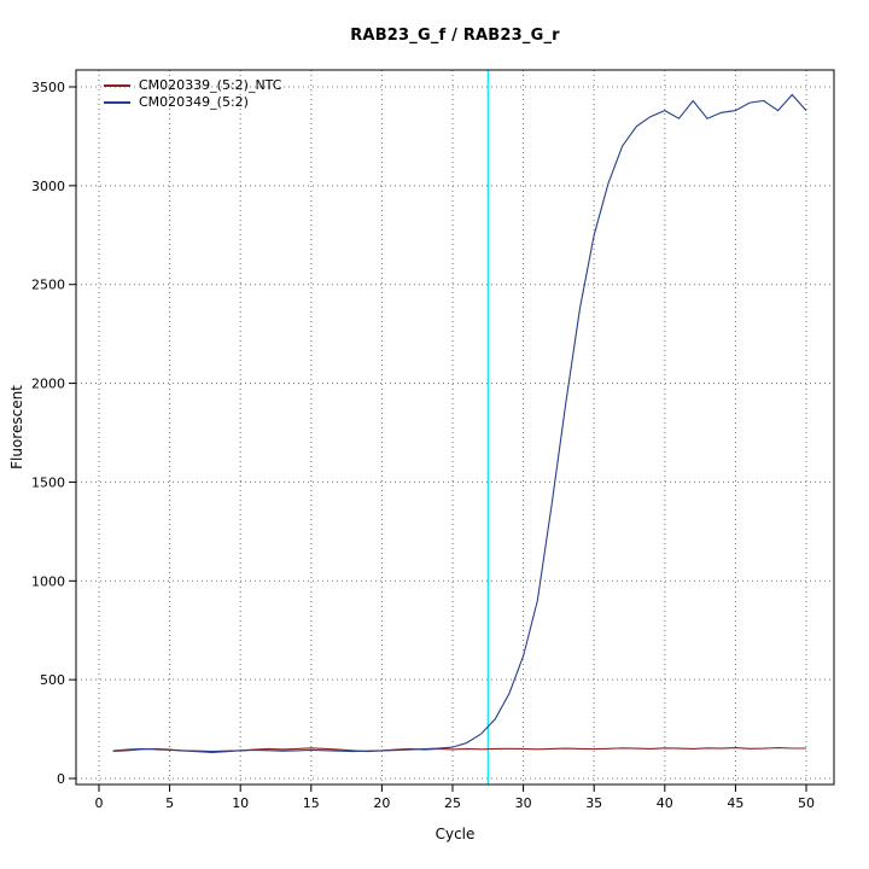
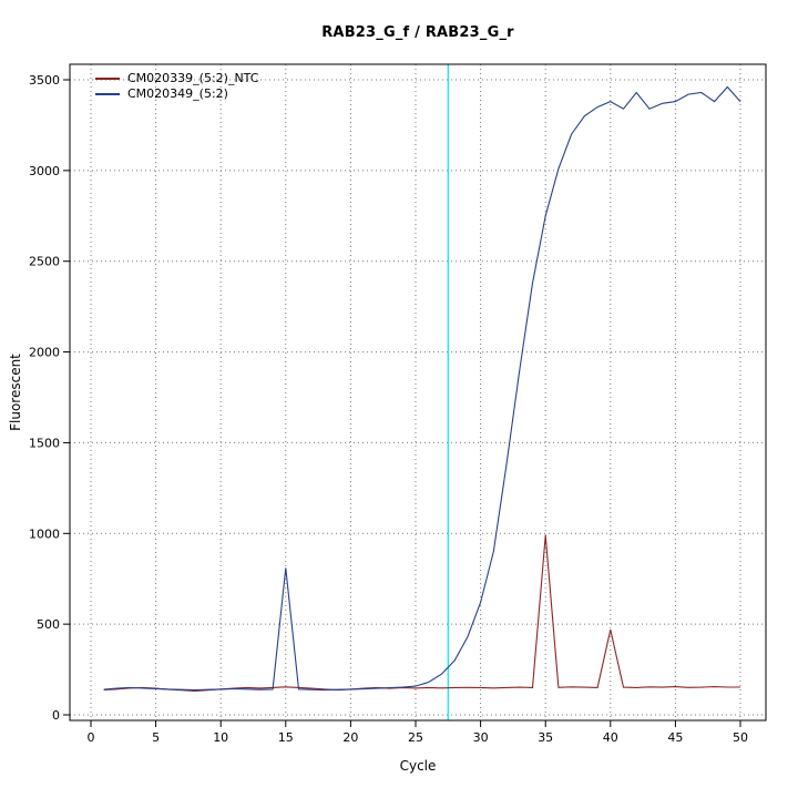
CM020349_(5:2)/15: 140 -> 810
CM020339_(5:2)_NTC/35: 150 -> 990
CM020339_(5:2)_NTC/40: 150 -> 470
